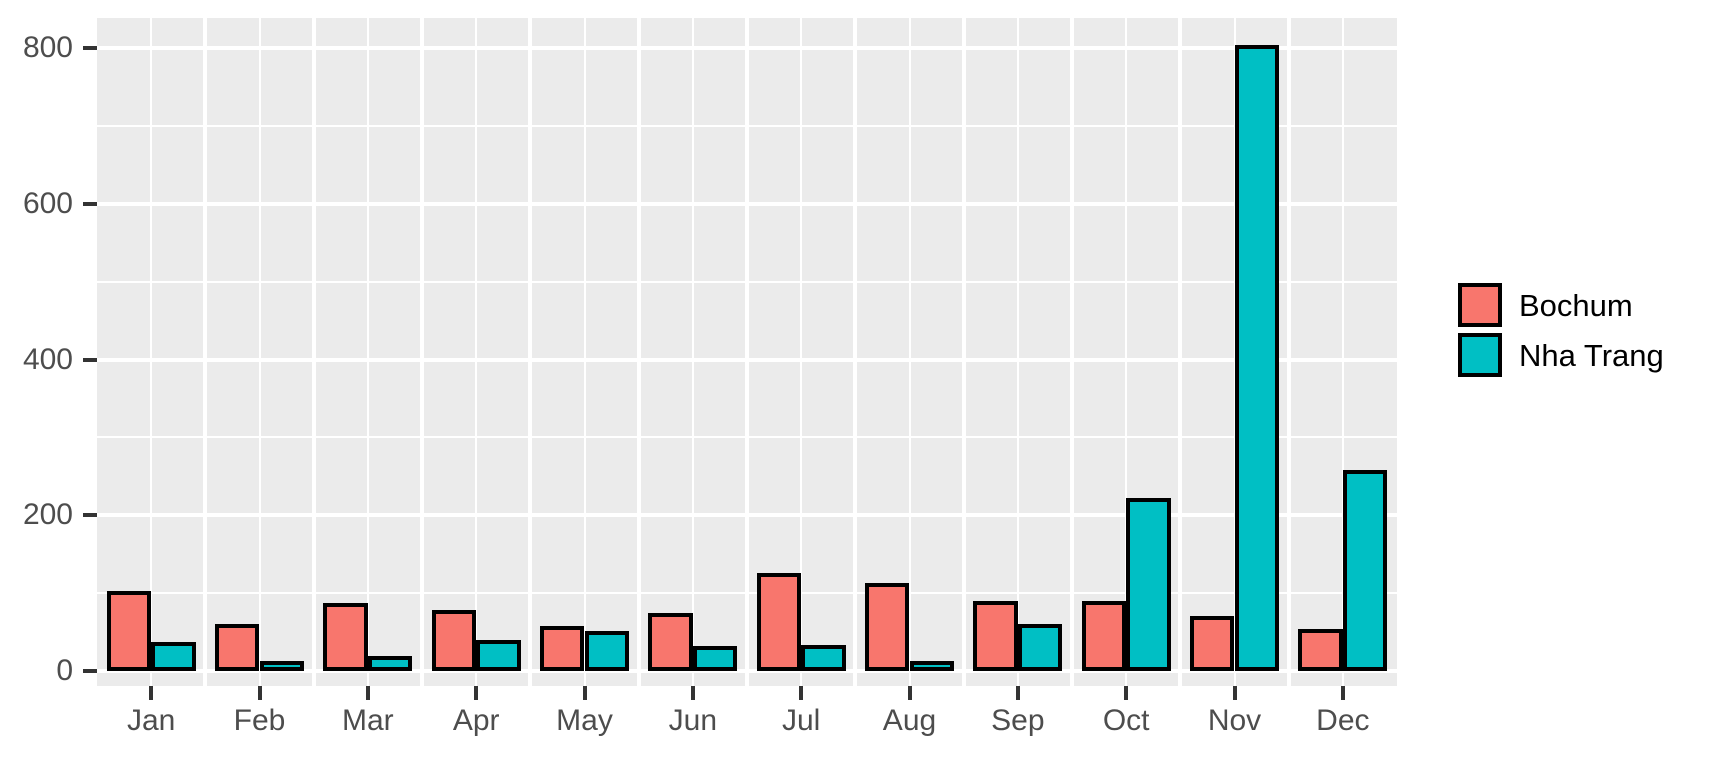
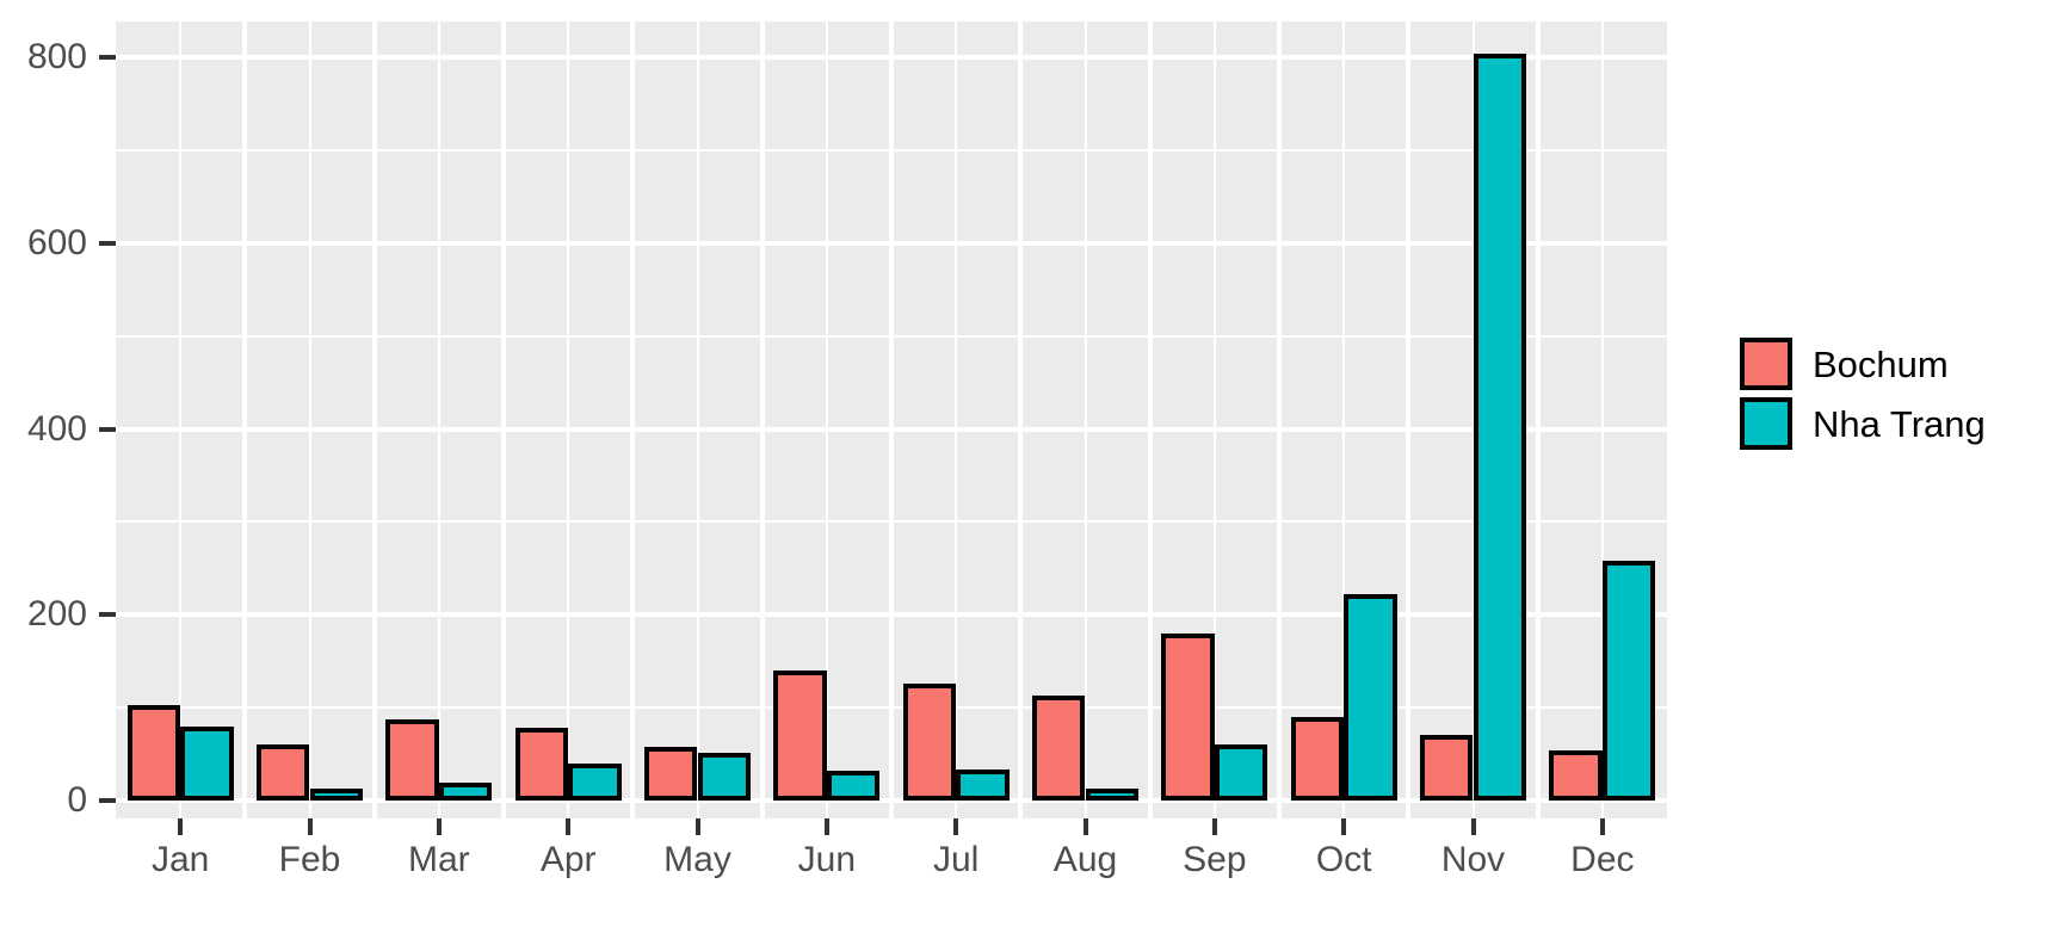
Nha Trang/Jan: 30 -> 70
Bochum/Jun: 60 -> 130
Bochum/Sep: 80 -> 170
